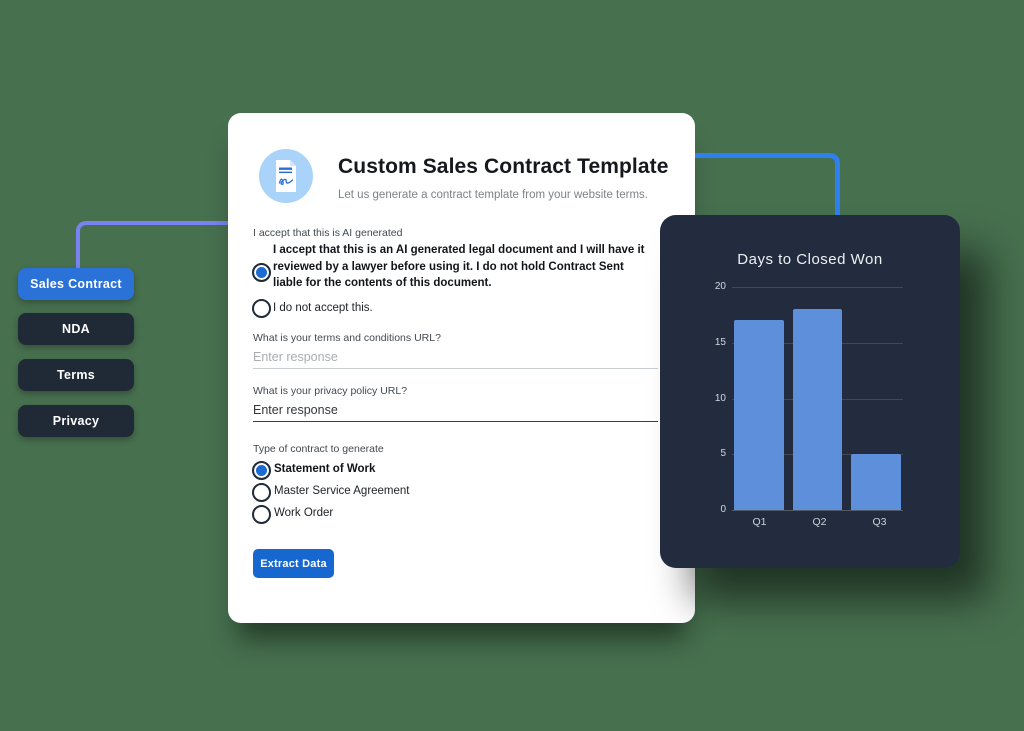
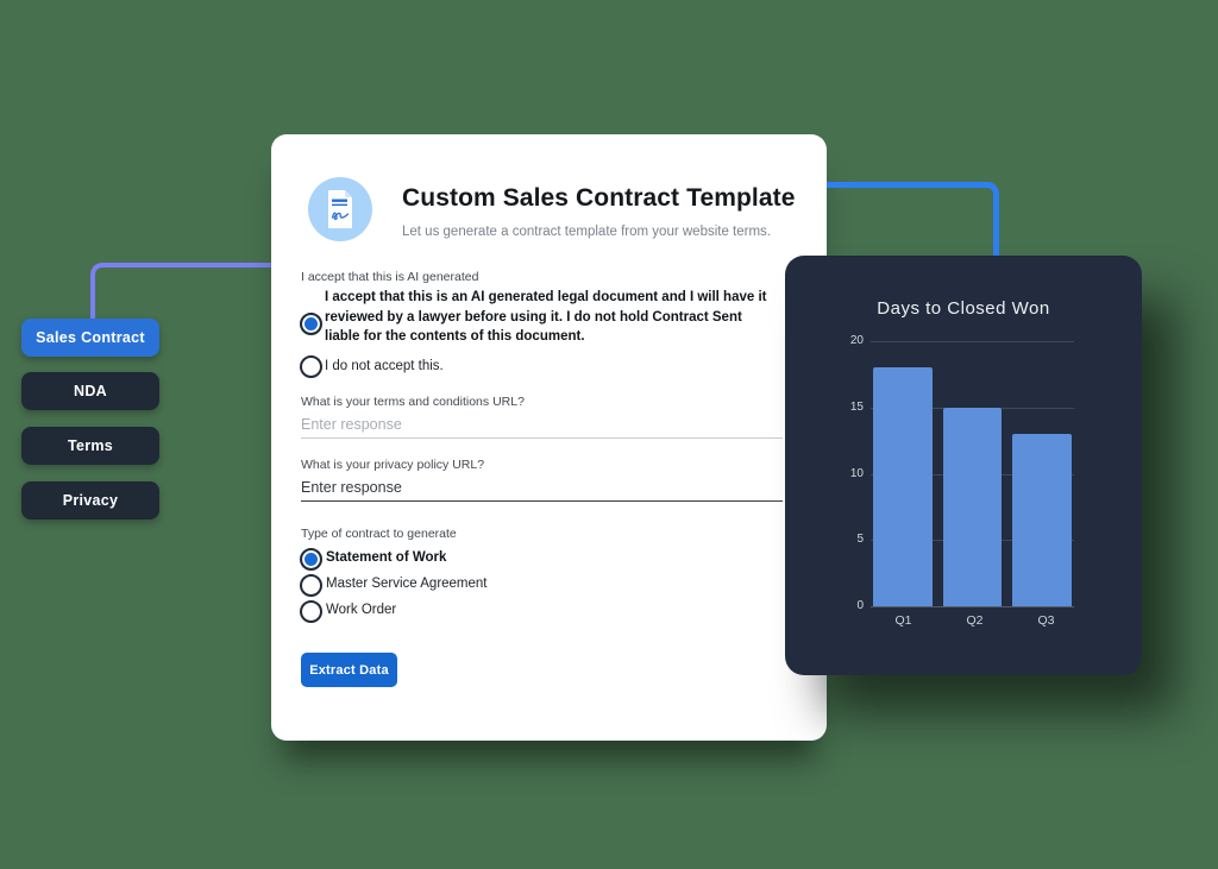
Q1: 17 -> 18
Q2: 18 -> 15
Q3: 5 -> 13
